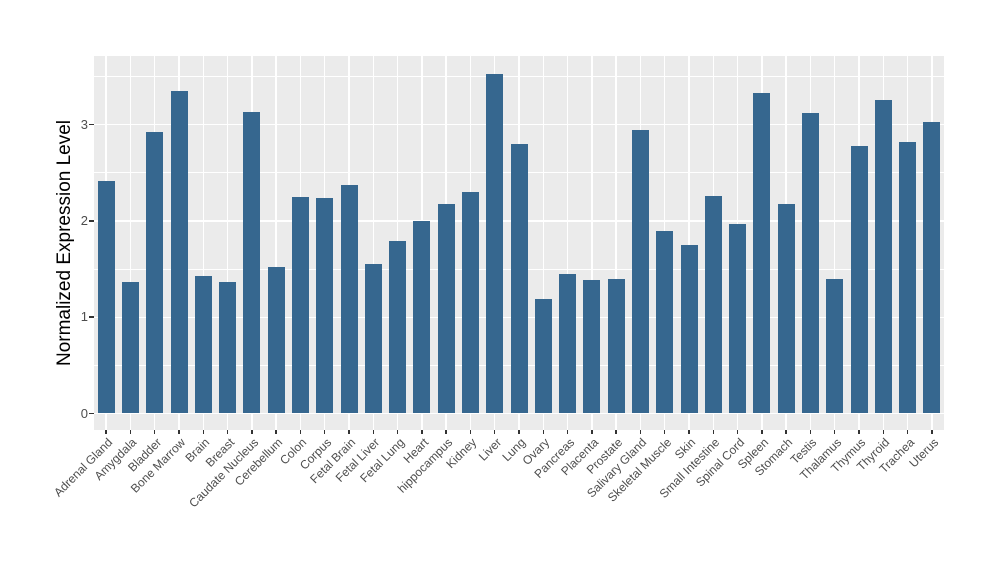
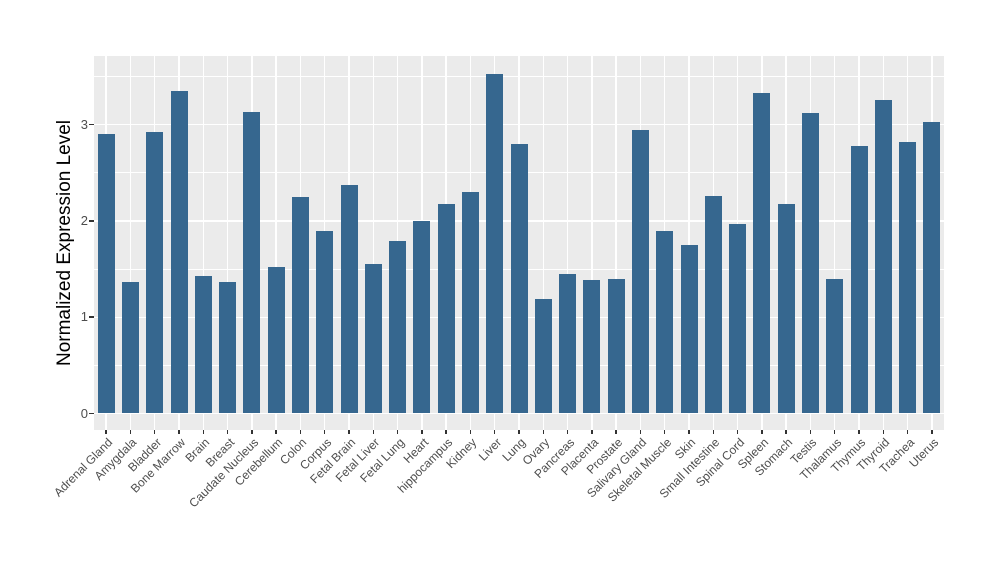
Adrenal Gland: 2.4 -> 2.9
Corpus: 2.2 -> 1.9
